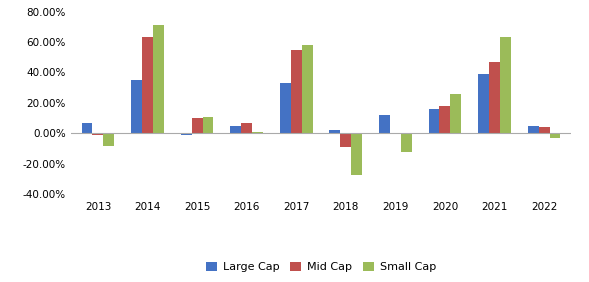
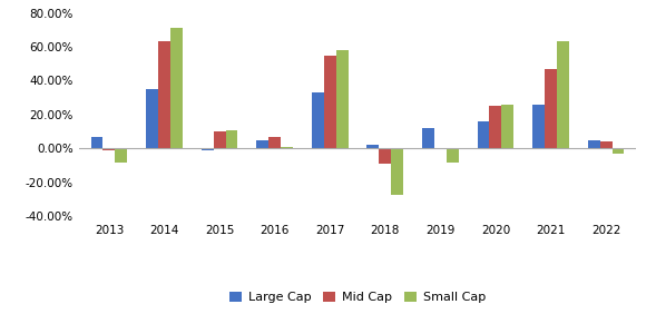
Small Cap/2019: -12% -> -8%
Mid Cap/2020: 18% -> 25%
Large Cap/2021: 39% -> 26%
